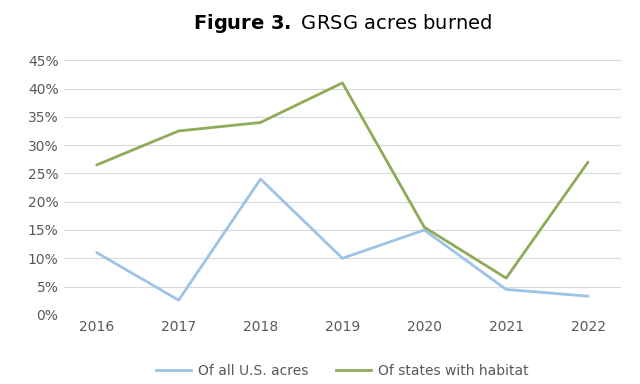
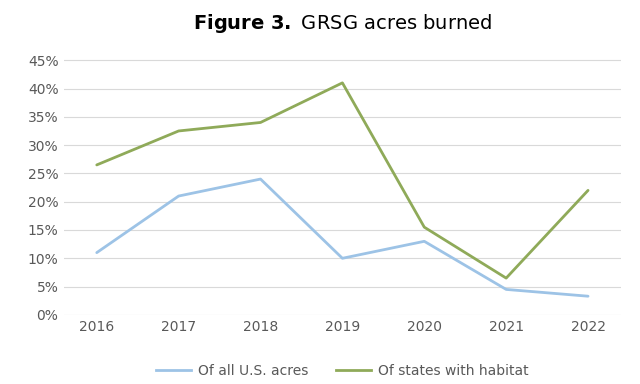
Of all U.S. acres/2017: 2.6% -> 21.0%
Of all U.S. acres/2020: 15.0% -> 13.0%
Of states with habitat/2022: 27.0% -> 22.0%
